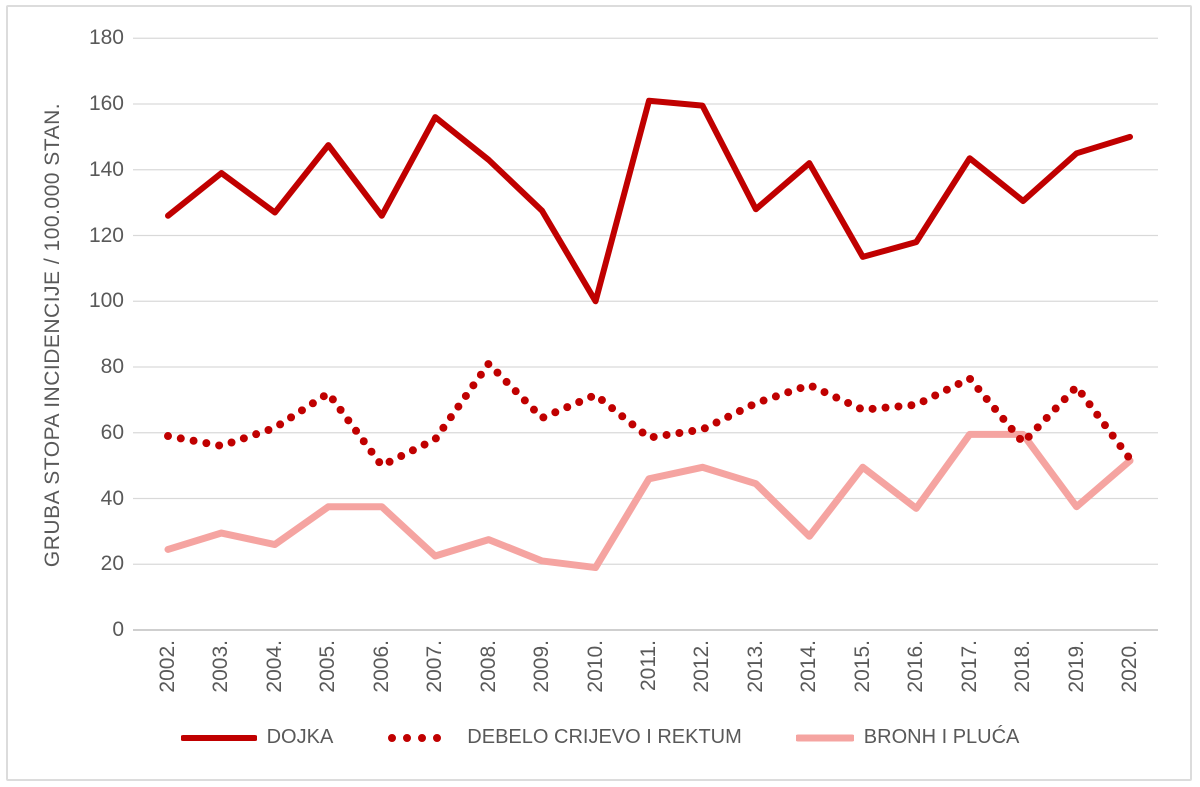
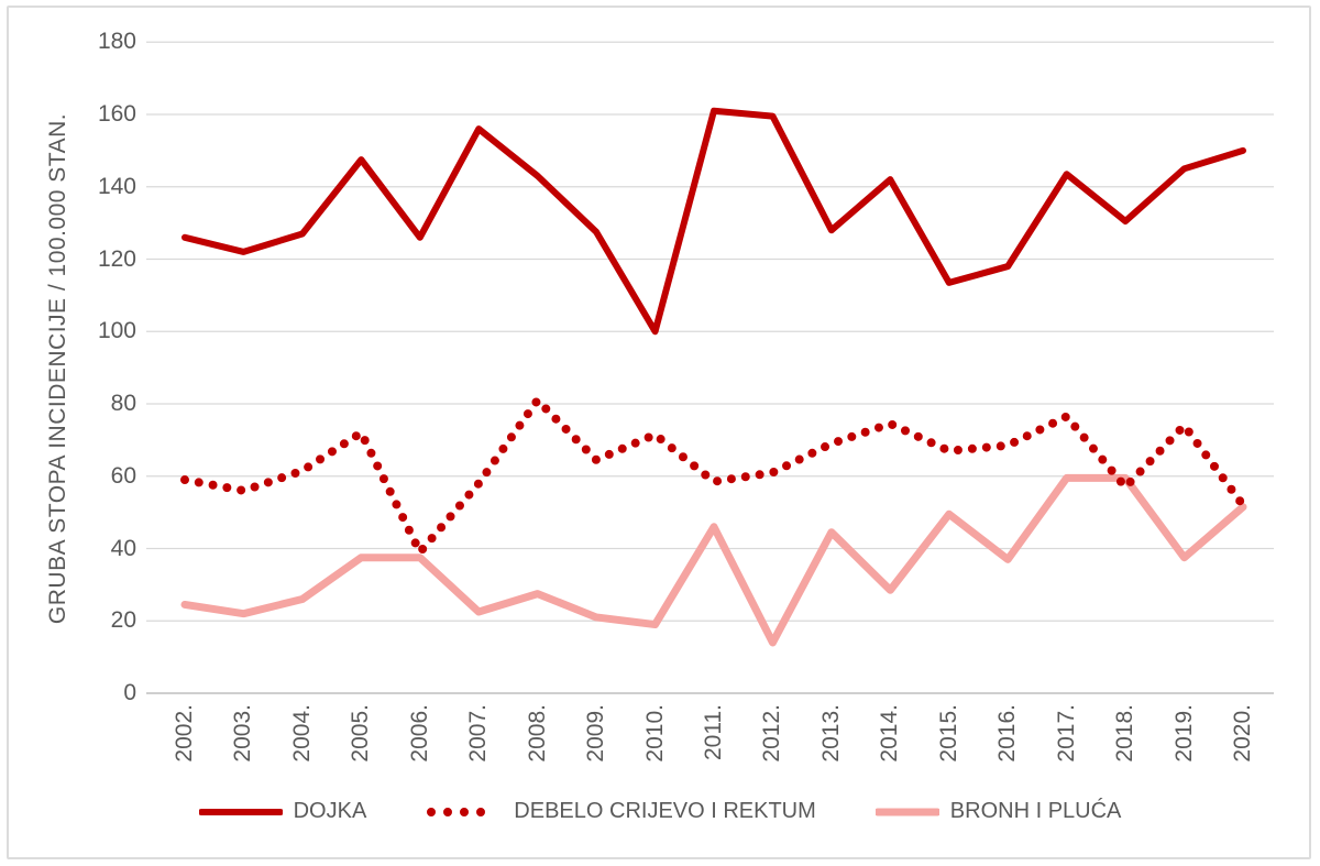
DOJKA/2003.: 139 -> 122
BRONH I PLUĆA/2003.: 30 -> 22
DEBELO CRIJEVO I REKTUM/2006.: 50 -> 39
BRONH I PLUĆA/2012.: 50 -> 14
